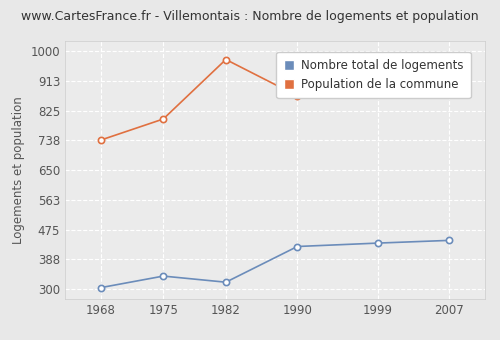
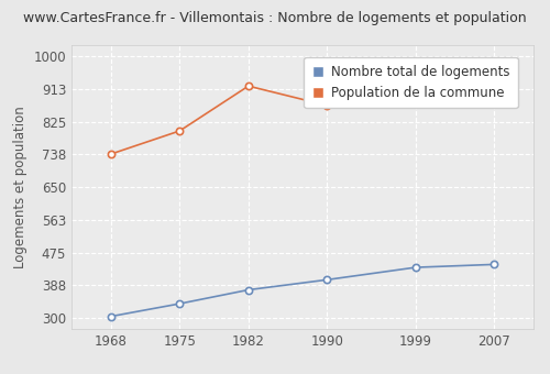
Nombre total de logements/1982: 320 -> 375
Population de la commune/1982: 975 -> 920
Nombre total de logements/1990: 425 -> 402
